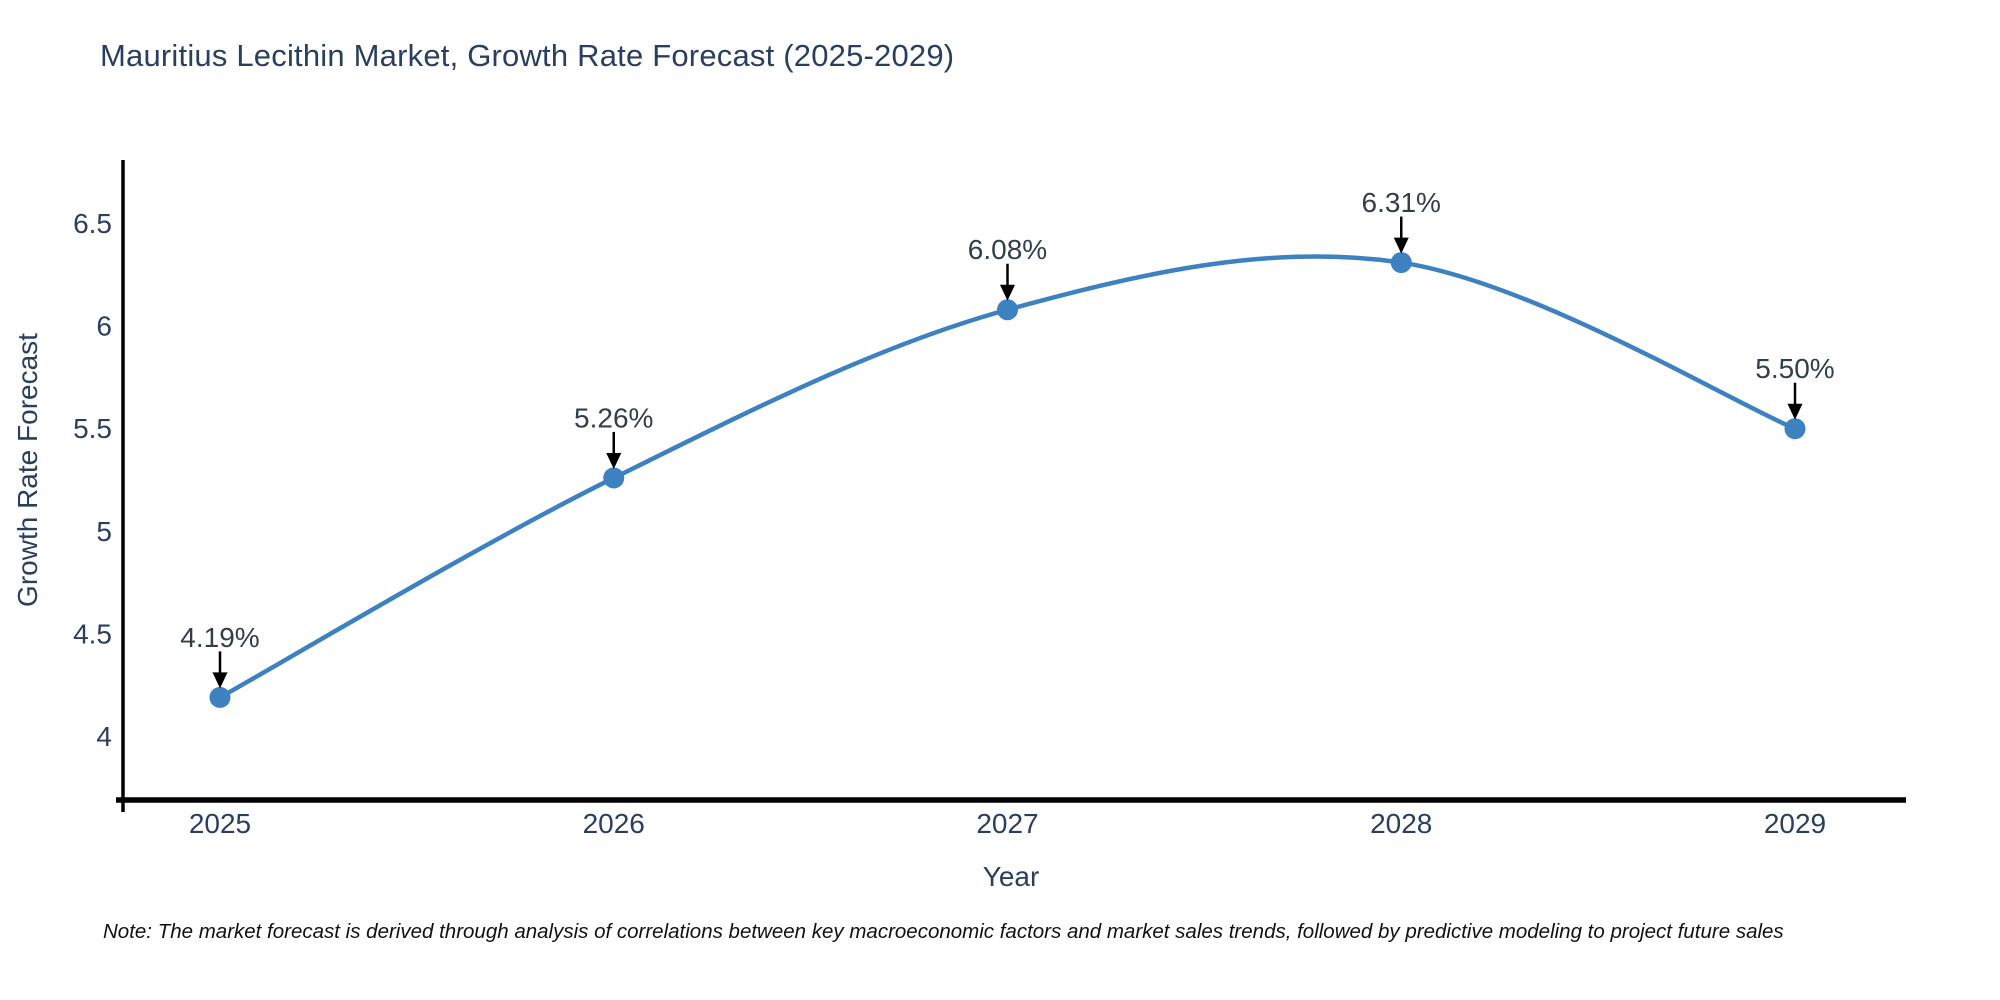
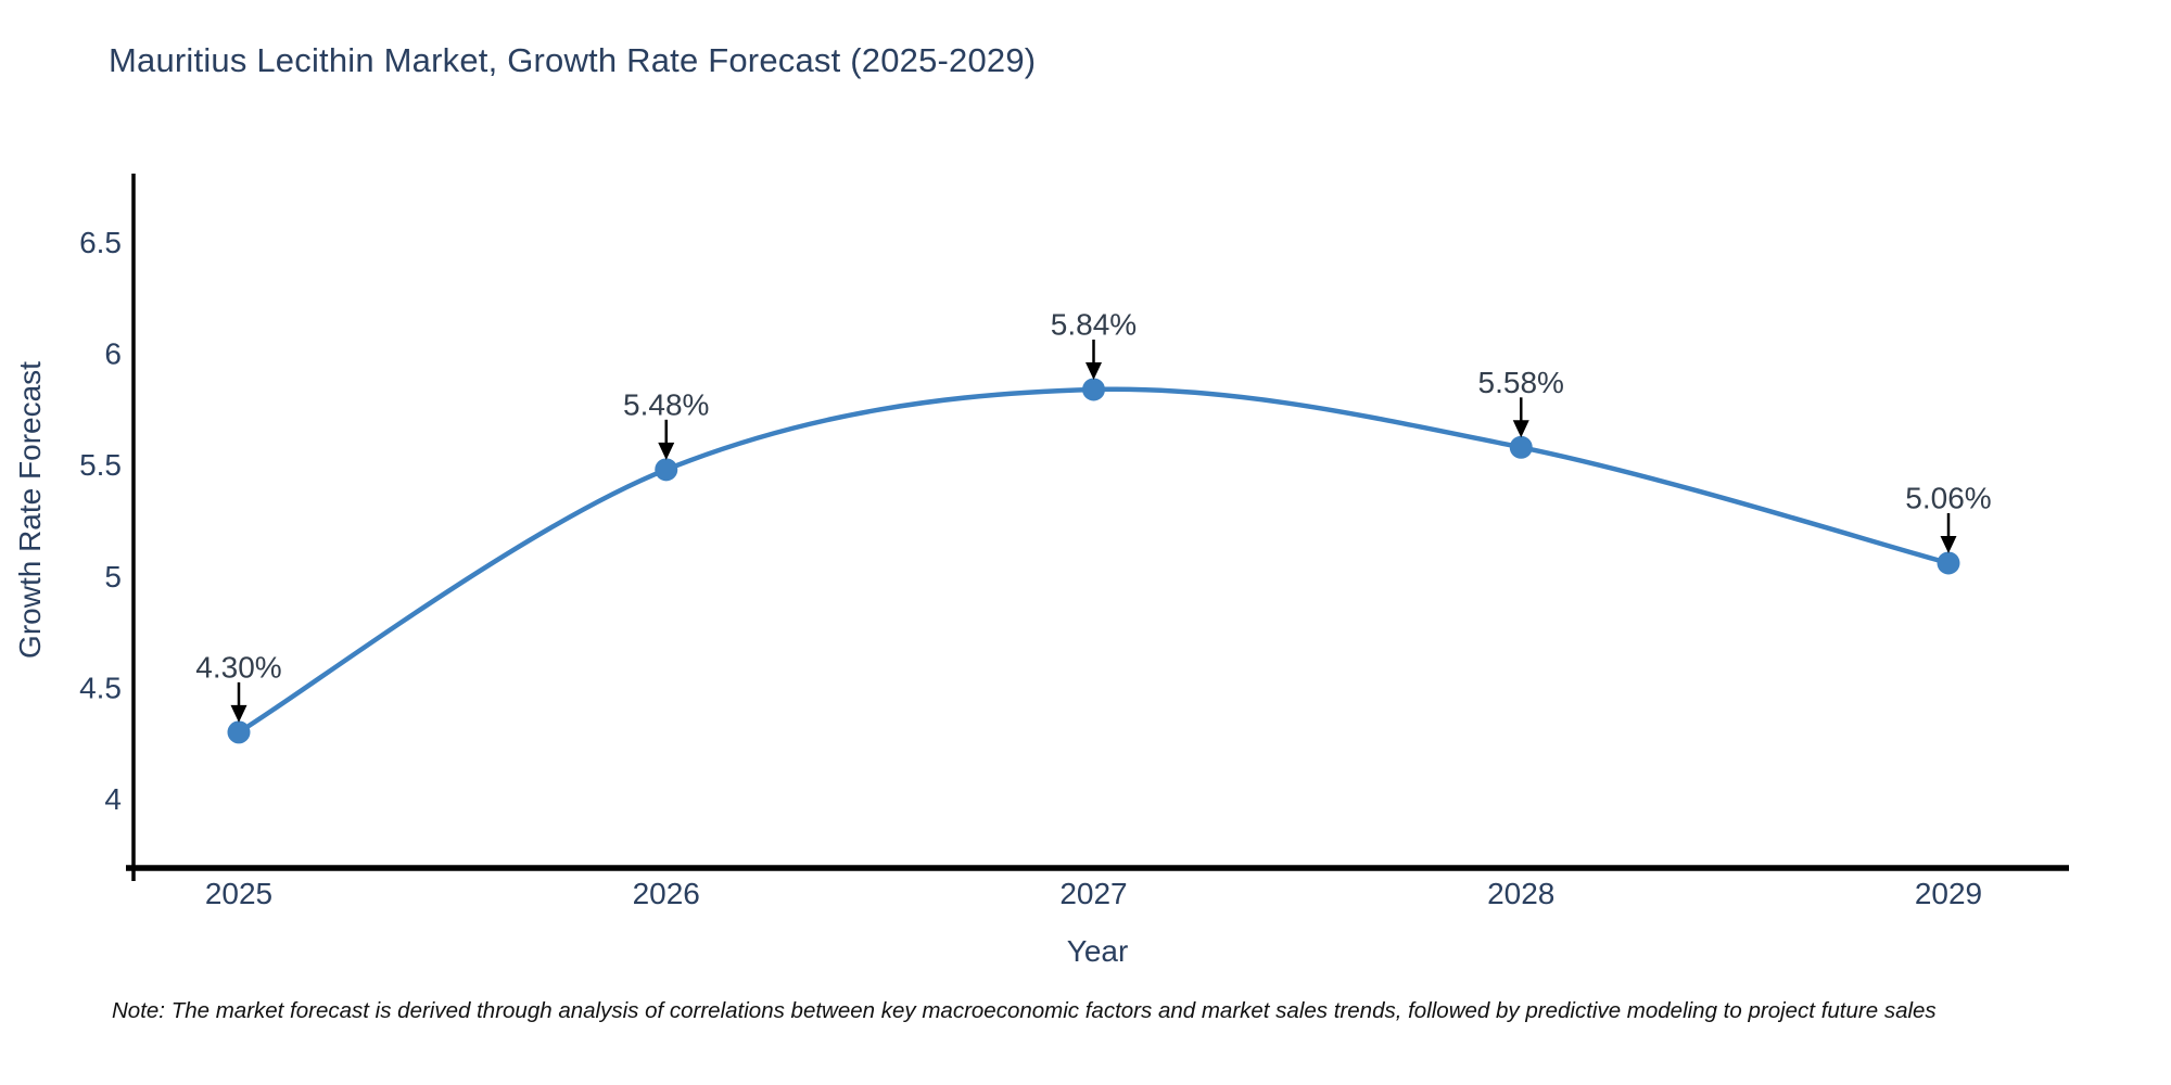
2025: 4.19% -> 4.30%
2026: 5.26% -> 5.48%
2027: 6.08% -> 5.84%
2028: 6.31% -> 5.58%
2029: 5.50% -> 5.06%
